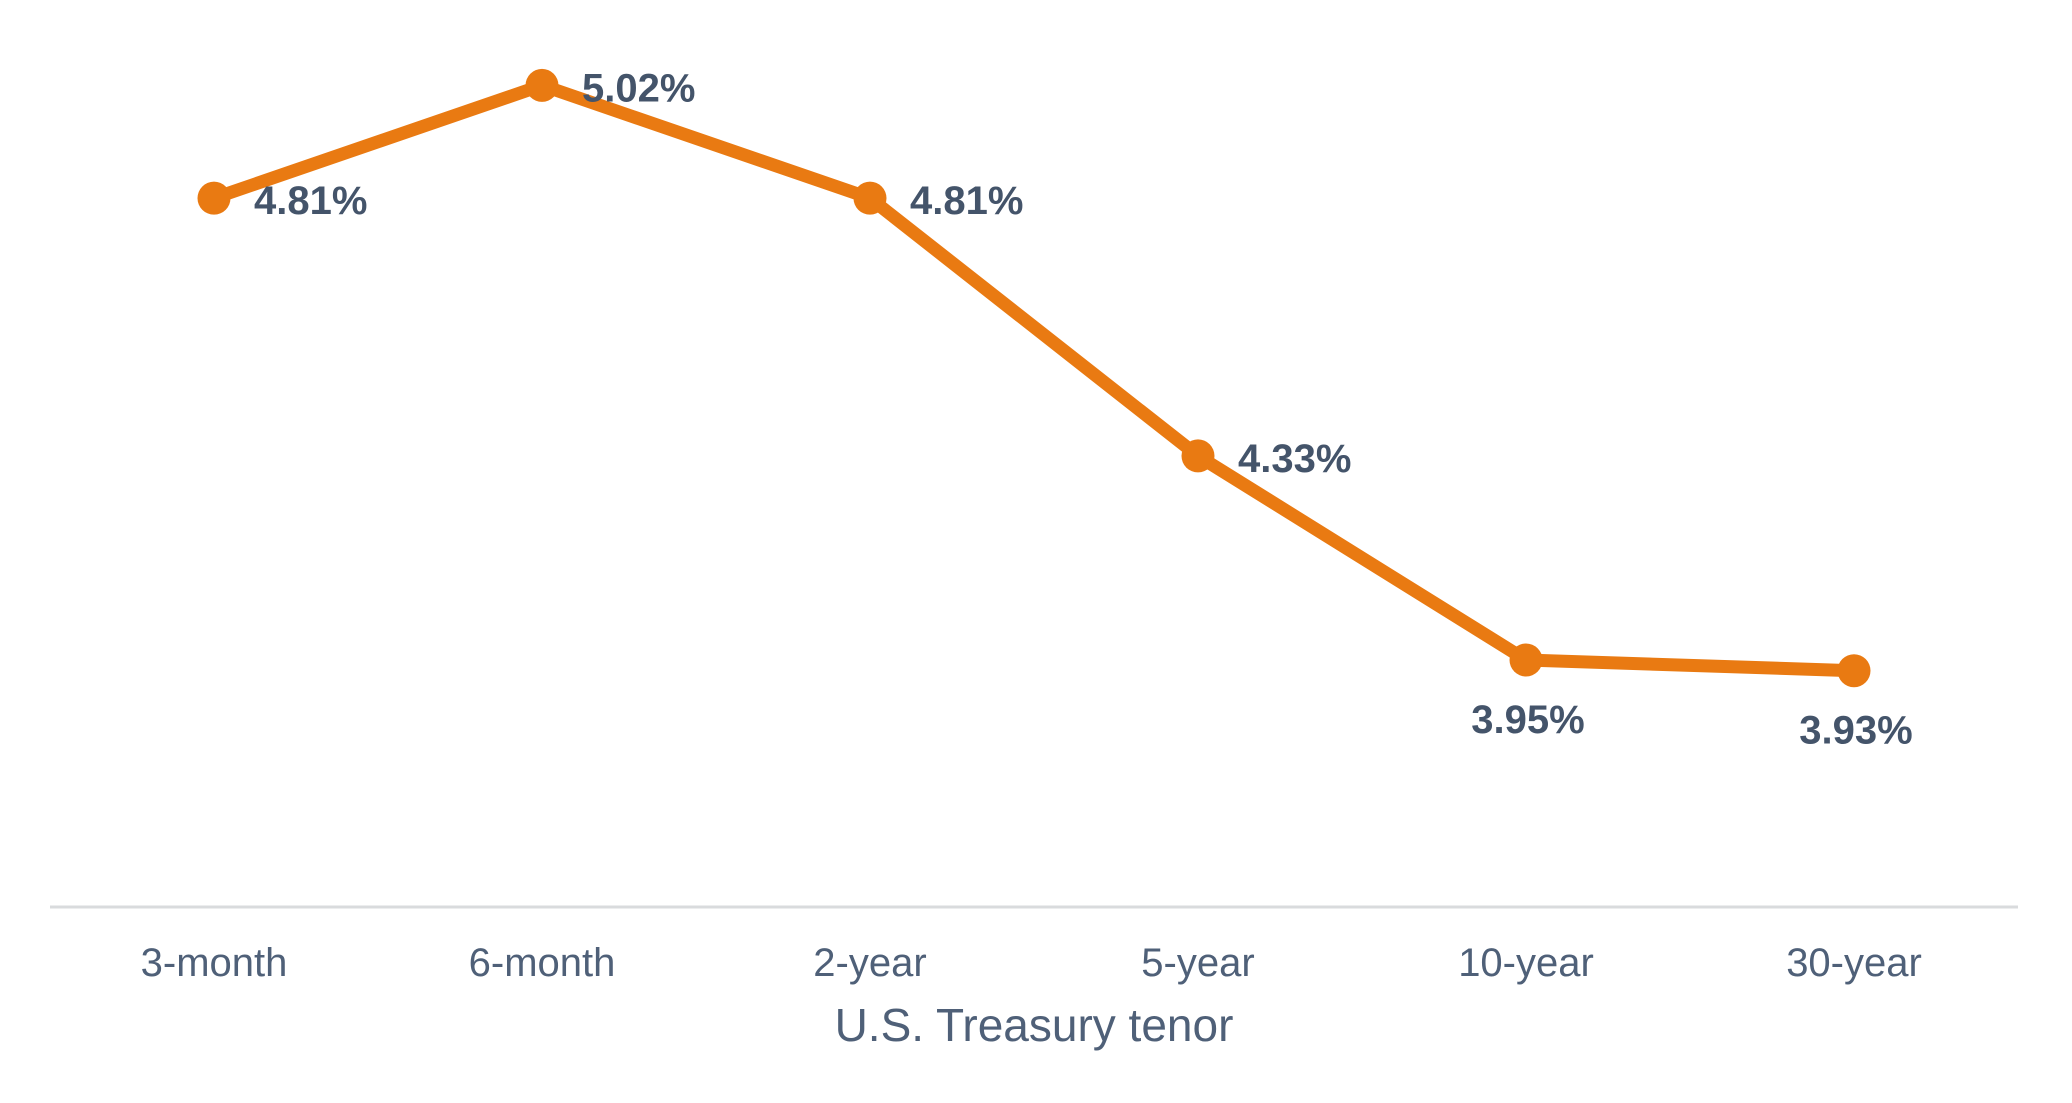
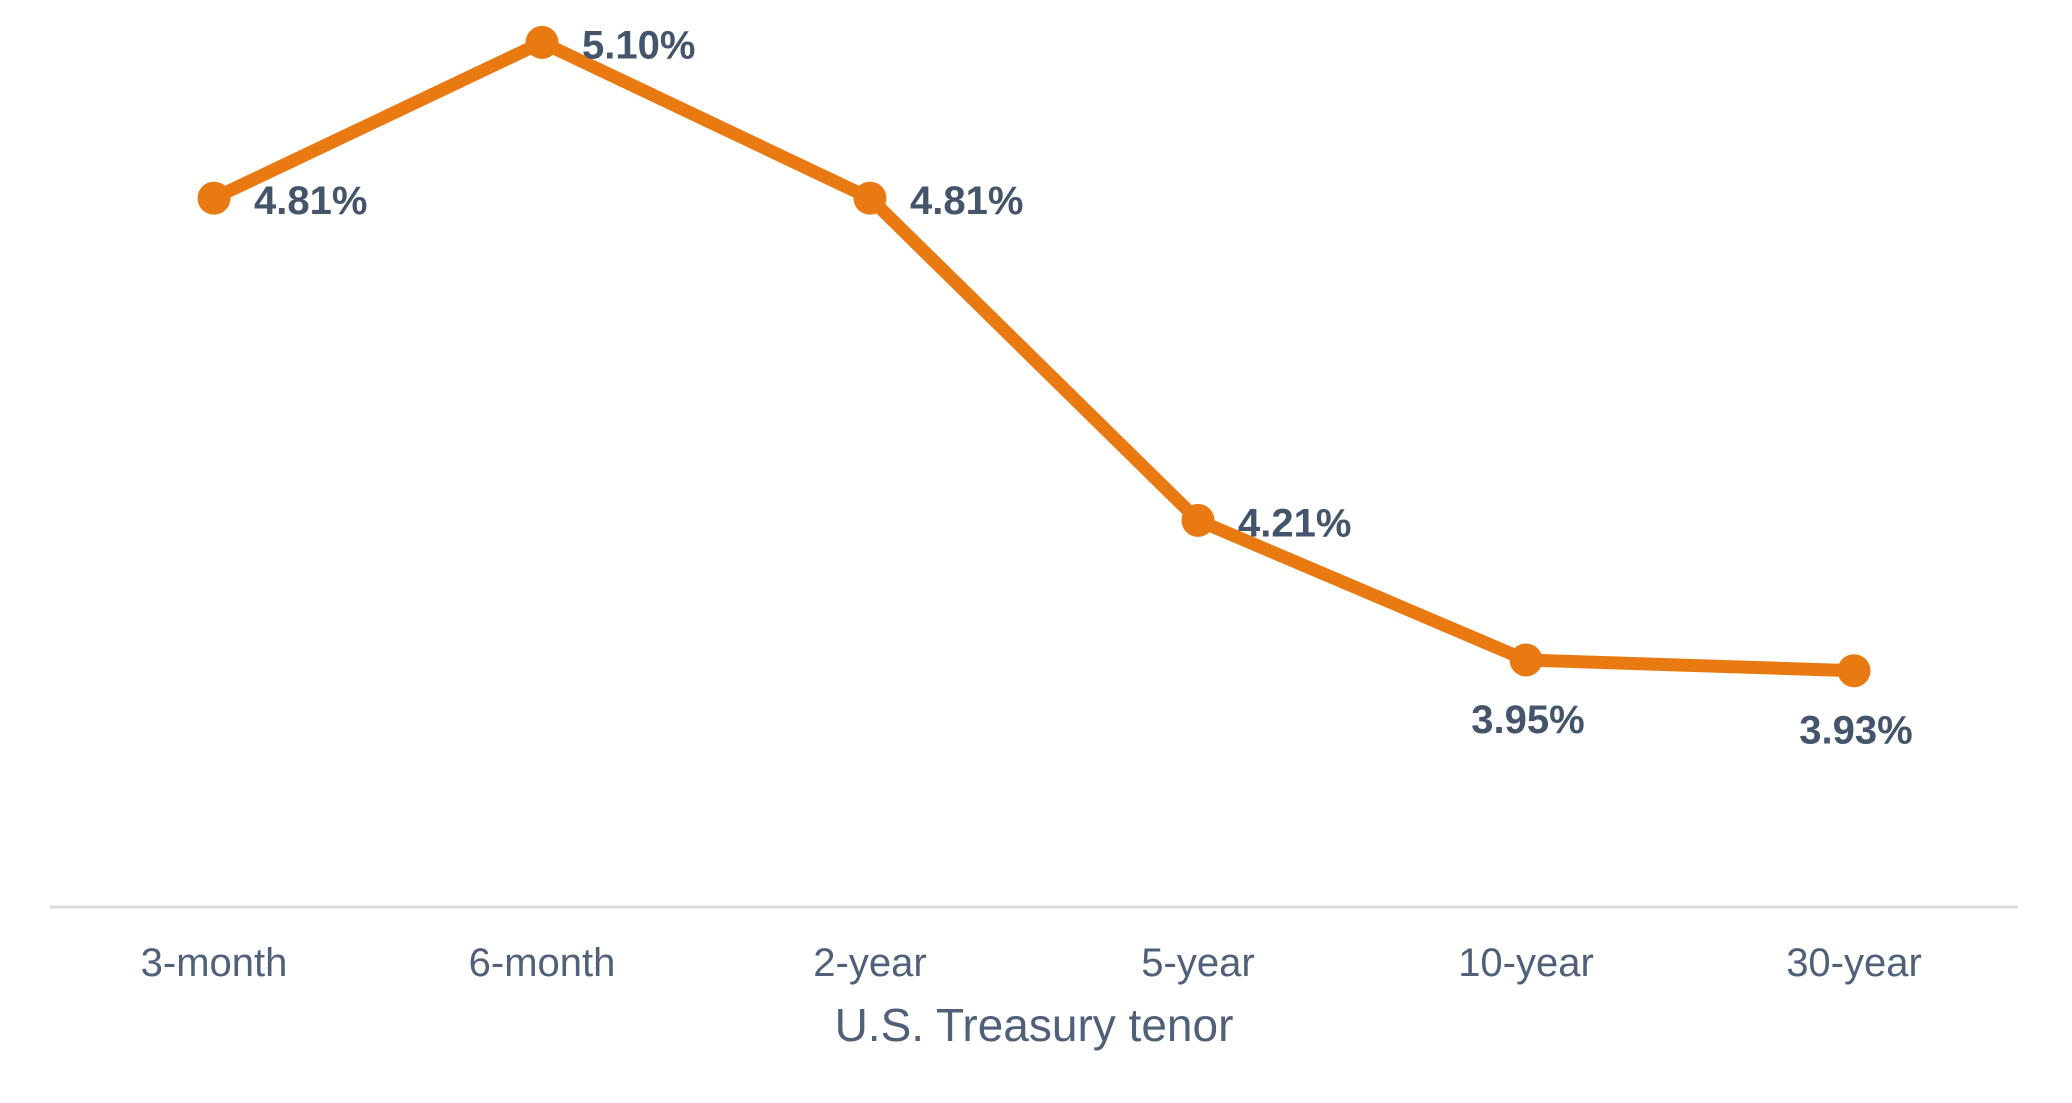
6-month: 5.02% -> 5.10%
5-year: 4.33% -> 4.21%
